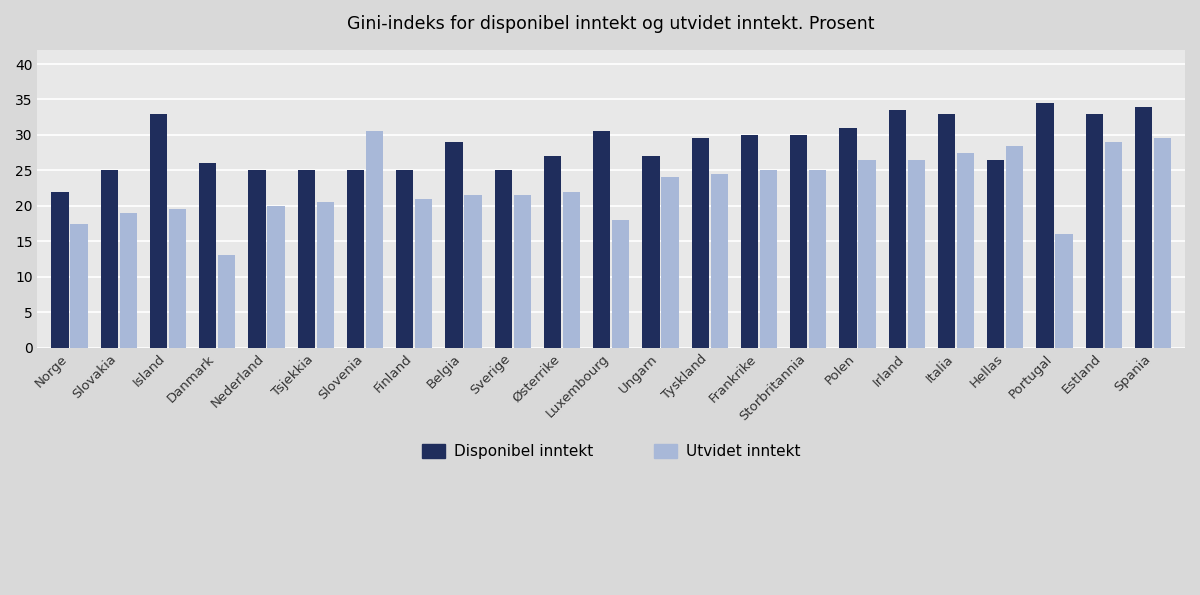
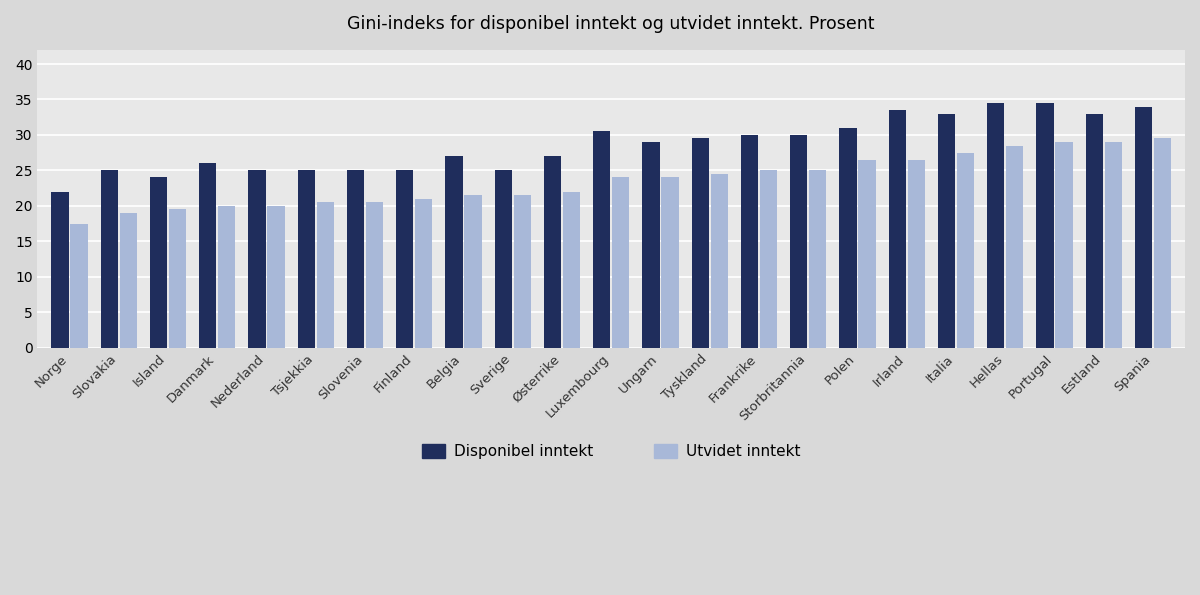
Disponibel inntekt/Island: 33.0 -> 24.0
Utvidet inntekt/Danmark: 13.0 -> 20.0
Utvidet inntekt/Slovenia: 30.6 -> 20.5
Disponibel inntekt/Belgia: 29.0 -> 27.0
Utvidet inntekt/Luxembourg: 18.0 -> 24.0
Disponibel inntekt/Ungarn: 27.0 -> 29.0
Disponibel inntekt/Hellas: 26.4 -> 34.5
Utvidet inntekt/Portugal: 16.0 -> 29.0
